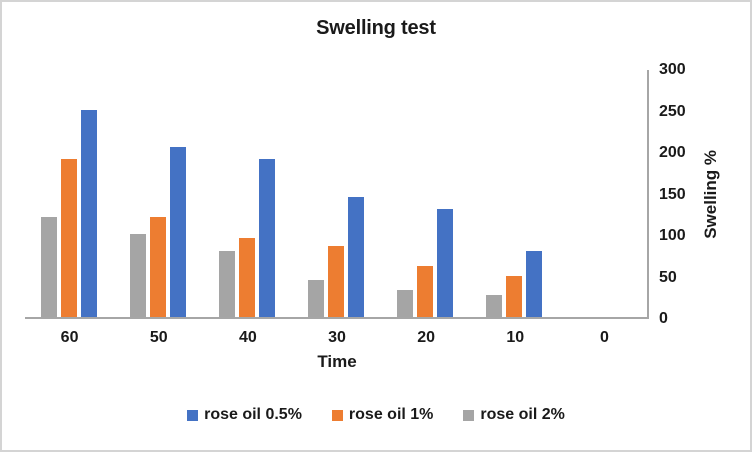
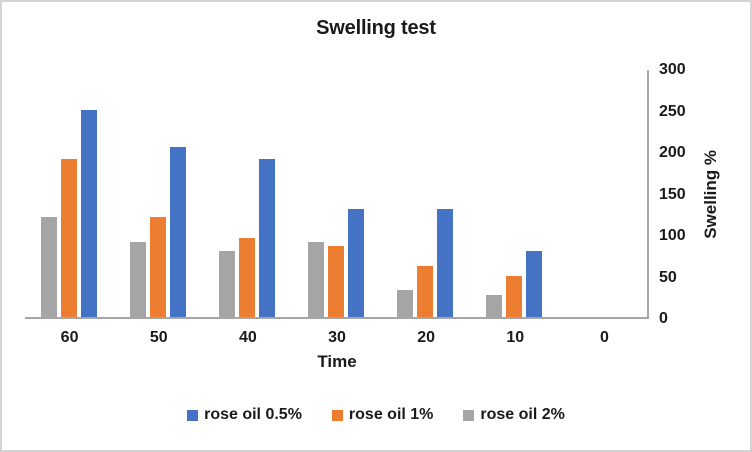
rose oil 2%/50: 100 -> 90
rose oil 0.5%/30: 140 -> 130
rose oil 2%/30: 40 -> 90
